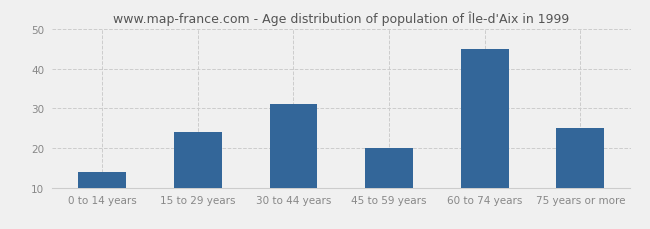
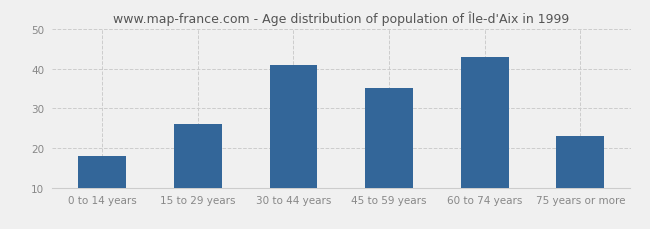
0 to 14 years: 14 -> 18
15 to 29 years: 24 -> 26
30 to 44 years: 31 -> 41
45 to 59 years: 20 -> 35
60 to 74 years: 45 -> 43
75 years or more: 25 -> 23
